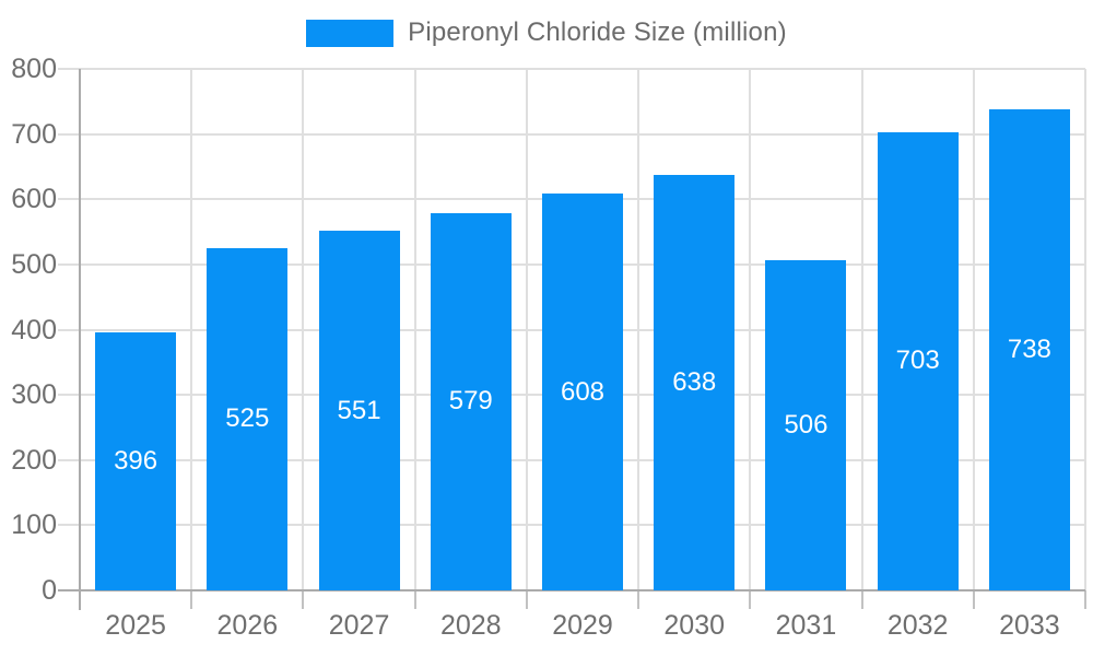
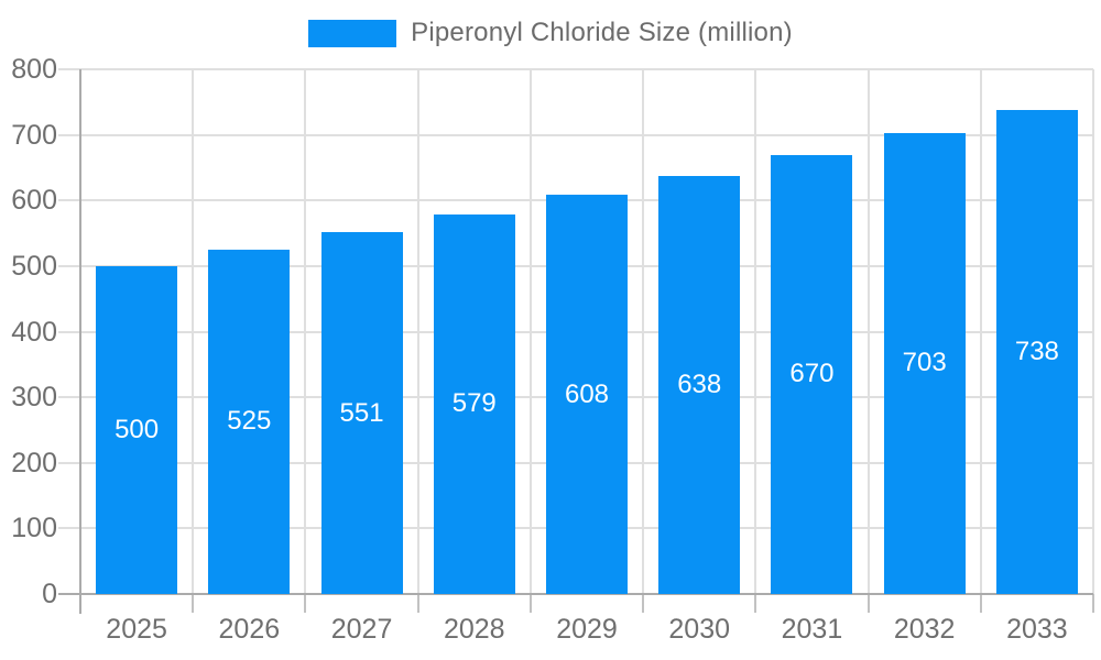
2025: 396 -> 500
2031: 506 -> 670
